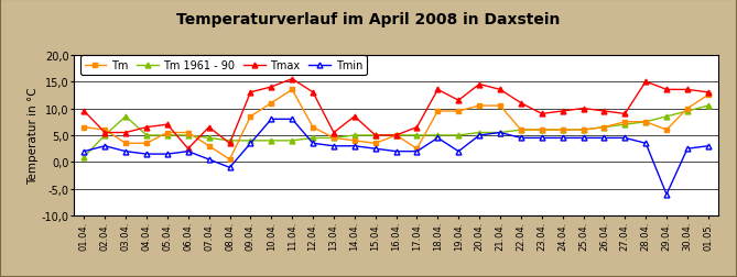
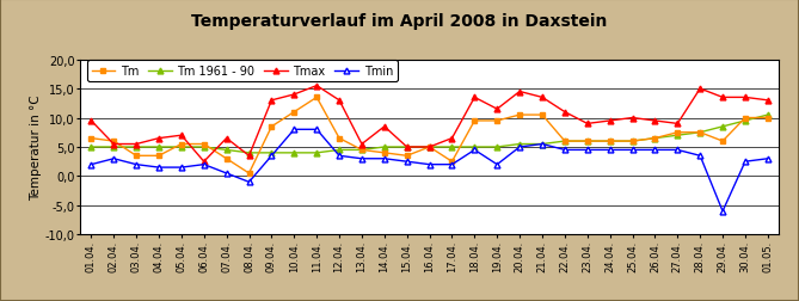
Tm 1961 - 90/01.04.: 1,0 -> 5,0
Tm 1961 - 90/03.04.: 8,5 -> 5,0
Tm/01.05.: 12,5 -> 10,0
